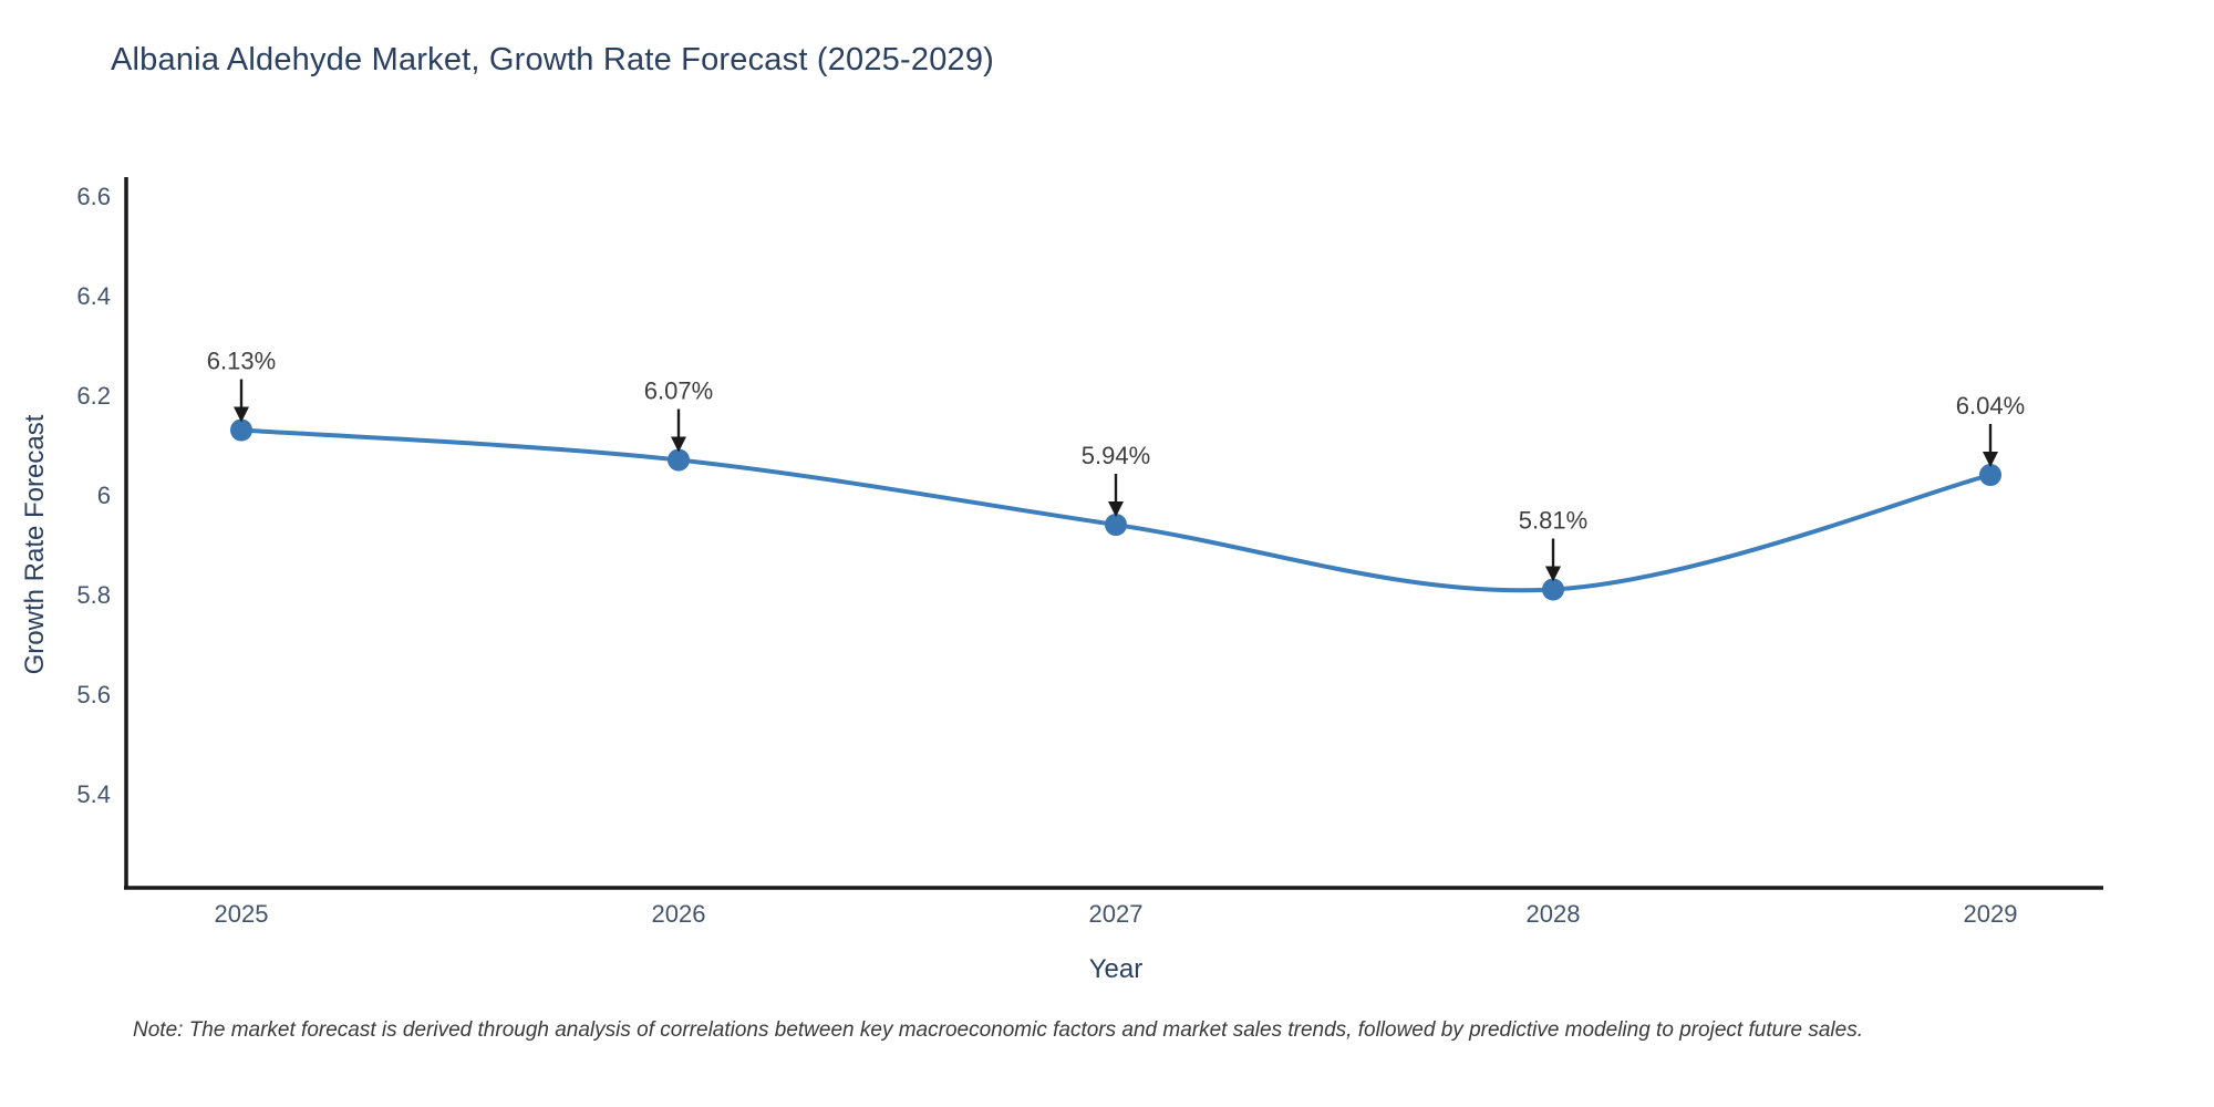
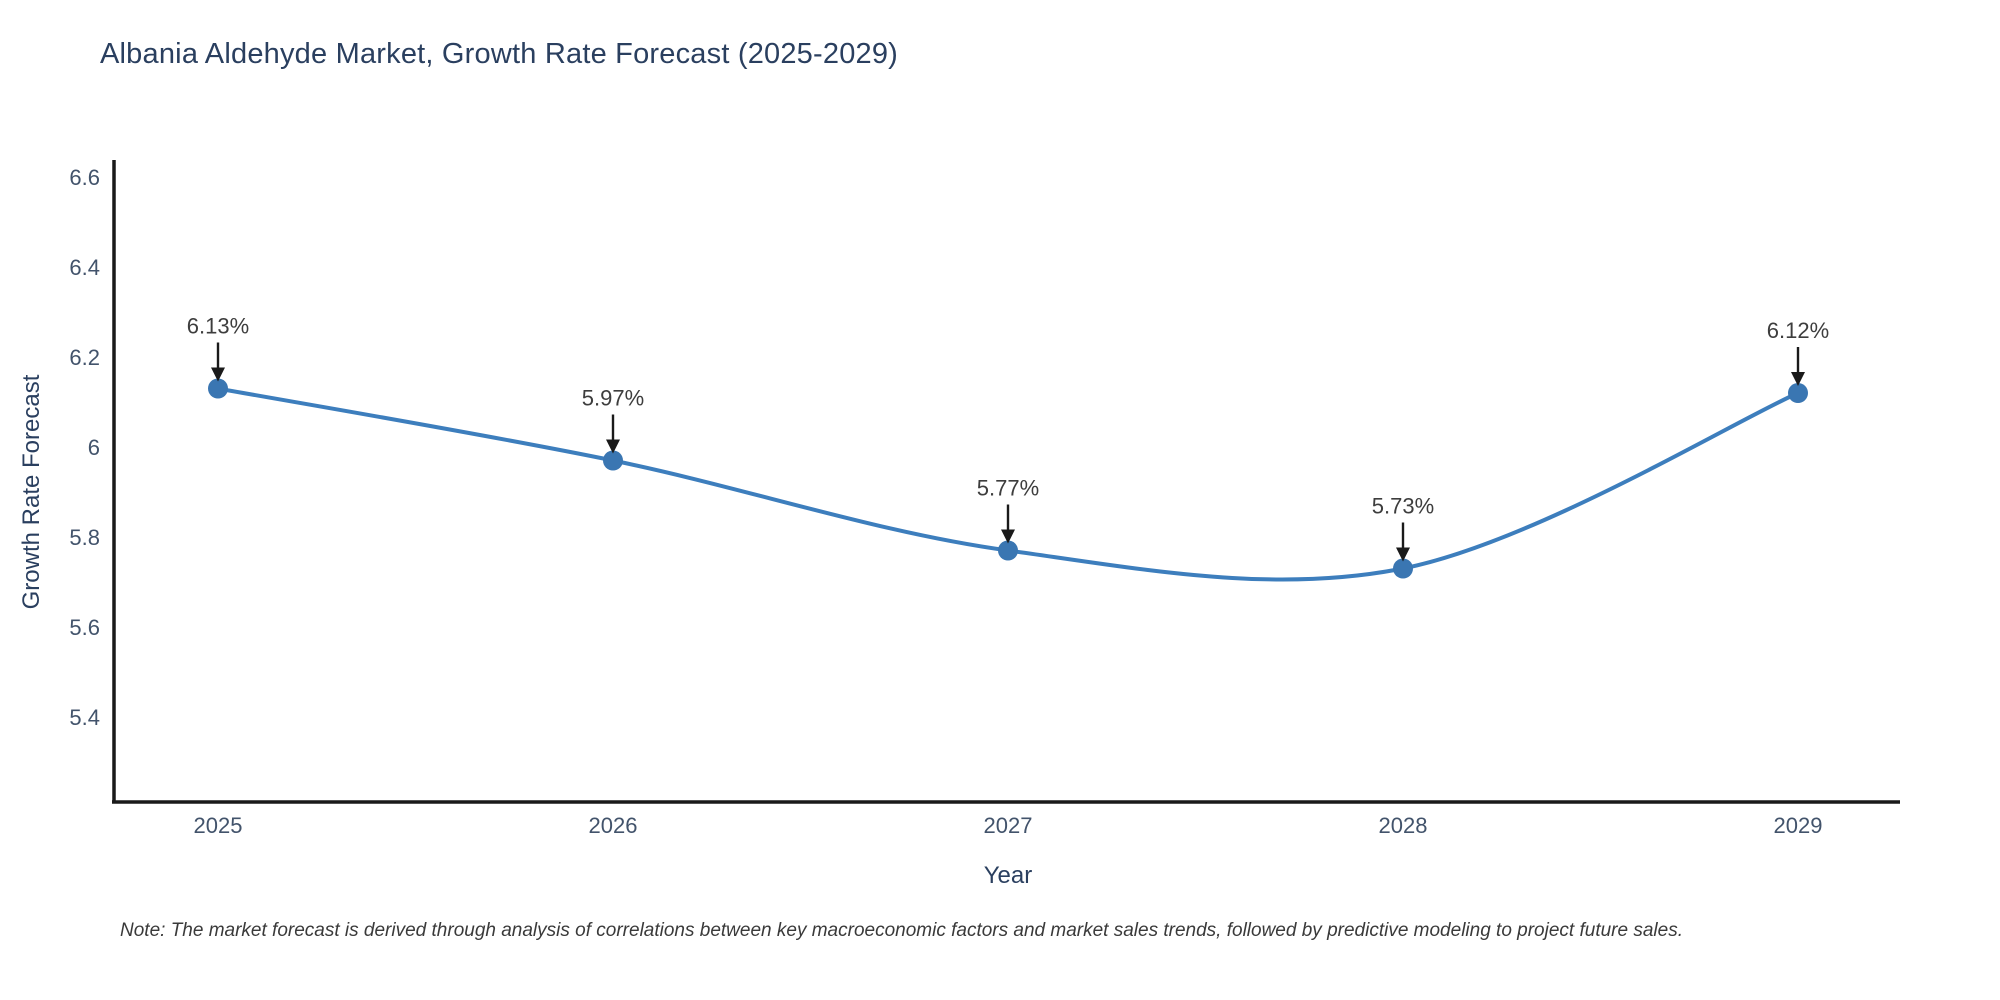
2026: 6.07% -> 5.97%
2027: 5.94% -> 5.77%
2028: 5.81% -> 5.73%
2029: 6.04% -> 6.12%
